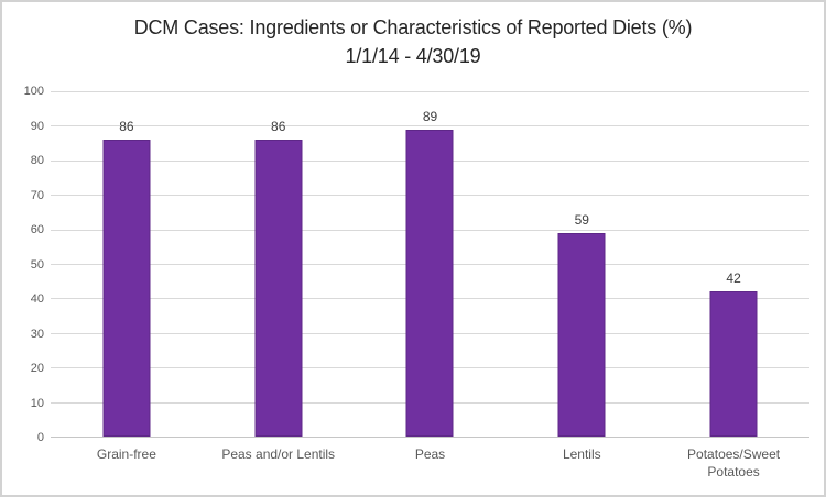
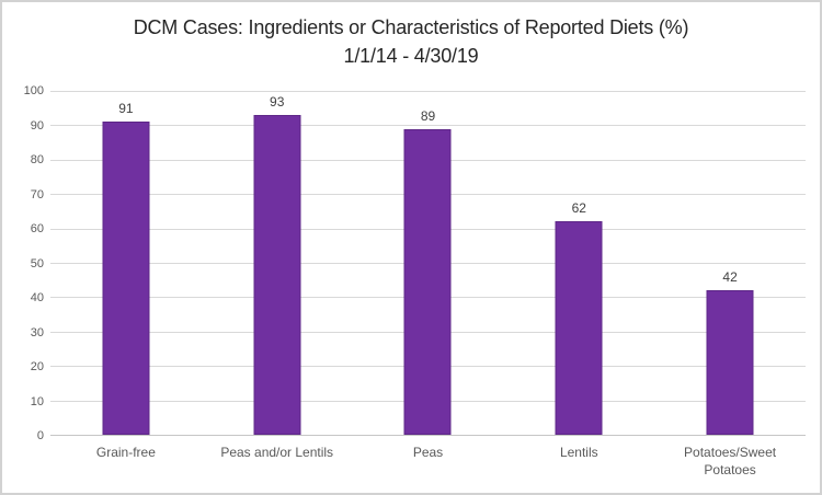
Grain-free: 86 -> 91
Peas and/or Lentils: 86 -> 93
Lentils: 59 -> 62
